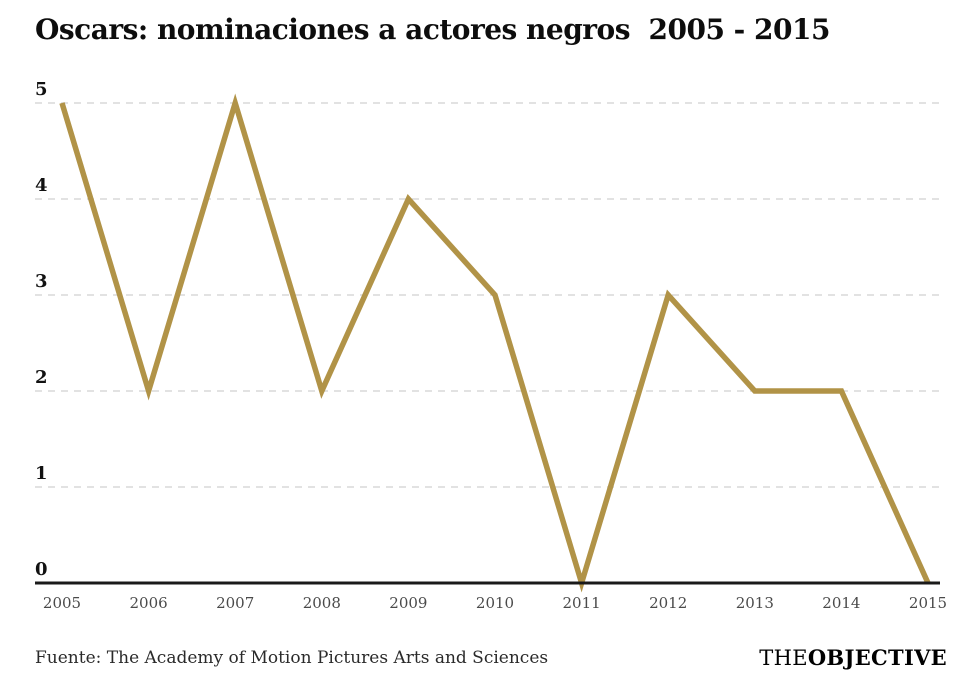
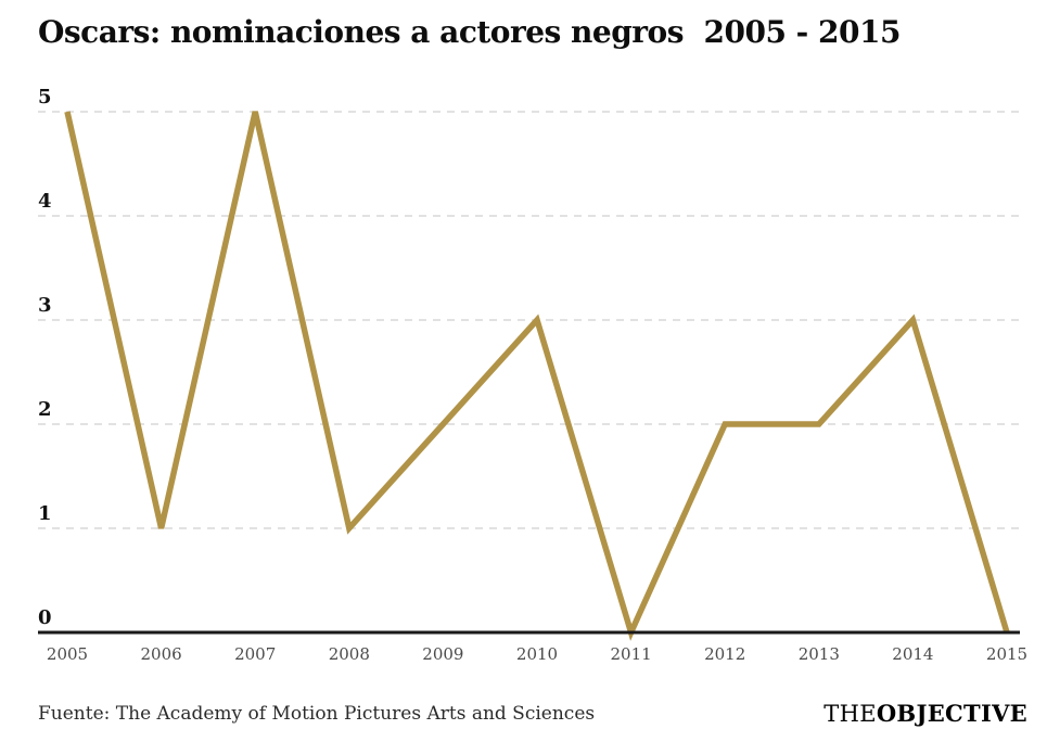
2006: 2 -> 1
2008: 2 -> 1
2009: 4 -> 2
2012: 3 -> 2
2014: 2 -> 3
